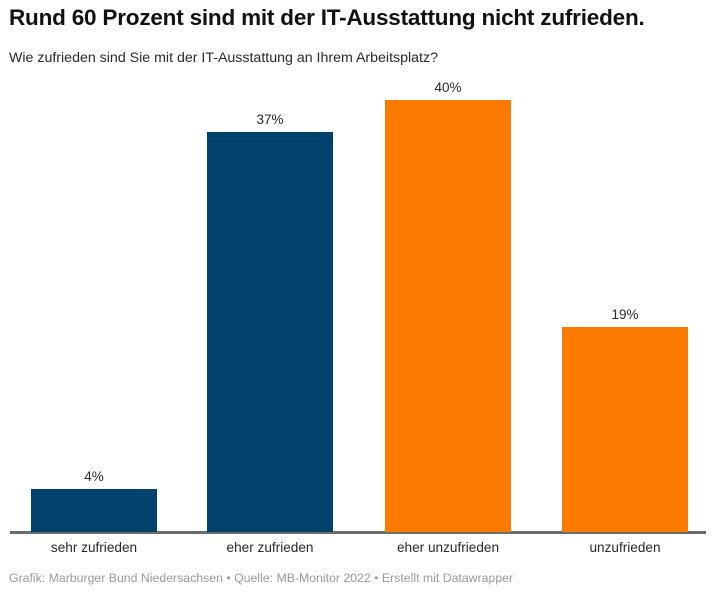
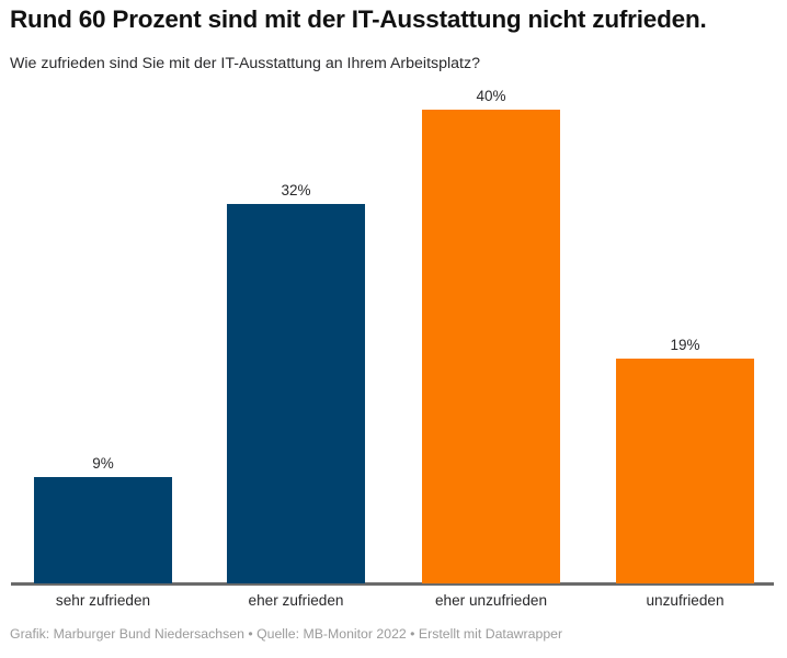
sehr zufrieden: 4% -> 9%
eher zufrieden: 37% -> 32%
